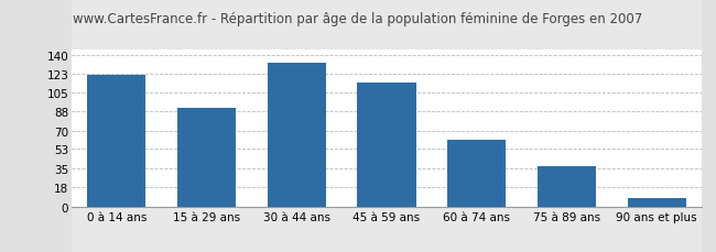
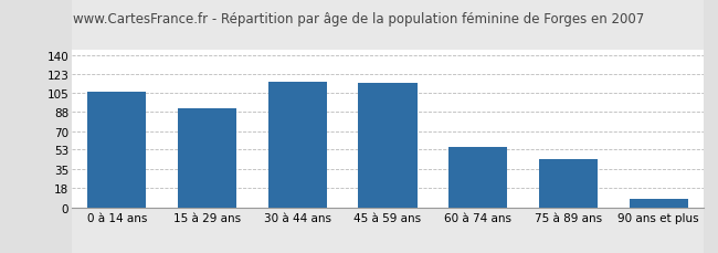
0 à 14 ans: 122 -> 106
30 à 44 ans: 133 -> 116
60 à 74 ans: 62 -> 56
75 à 89 ans: 37 -> 44
